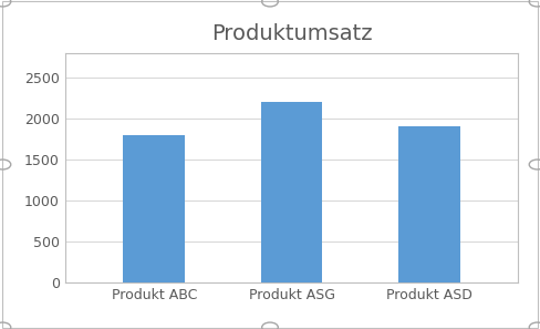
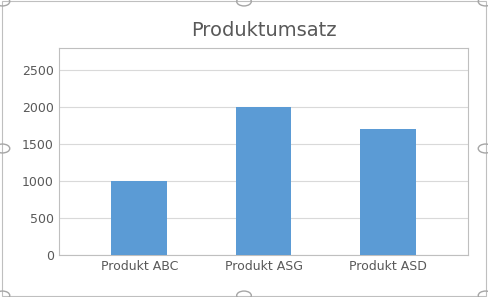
Produkt ABC: 1800 -> 1000
Produkt ASG: 2200 -> 2000
Produkt ASD: 1900 -> 1700
